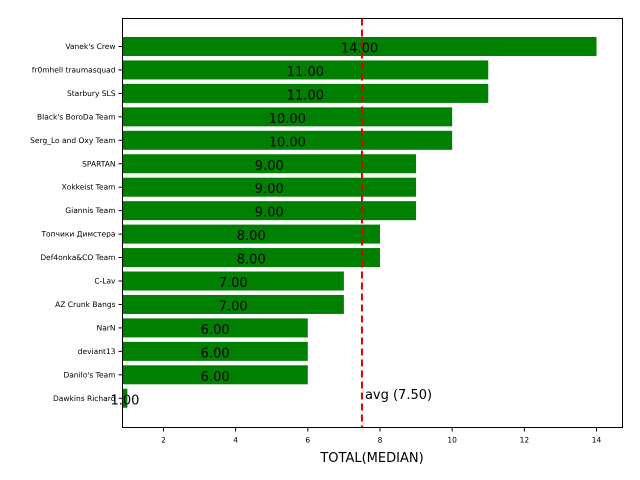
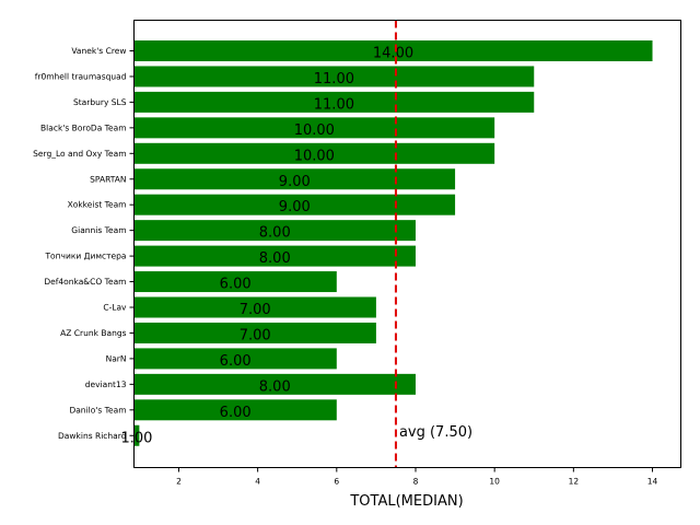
Giannis Team: 9.00 -> 8.00
Def4onka&CO Team: 8.00 -> 6.00
deviant13: 6.00 -> 8.00
